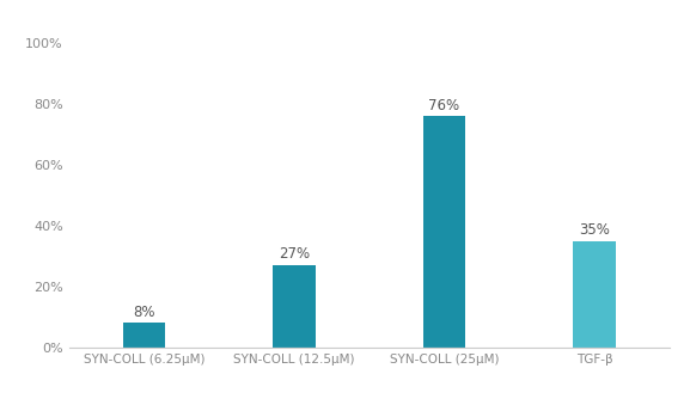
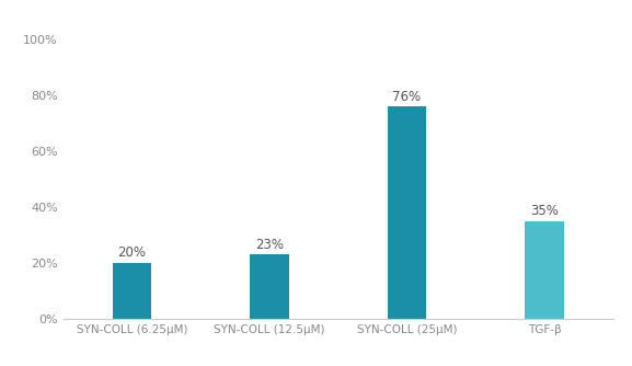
SYN-COLL (6.25μM): 8% -> 20%
SYN-COLL (12.5μM): 27% -> 23%
